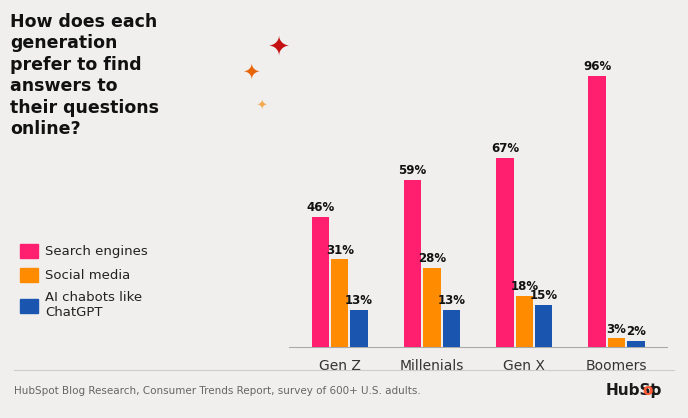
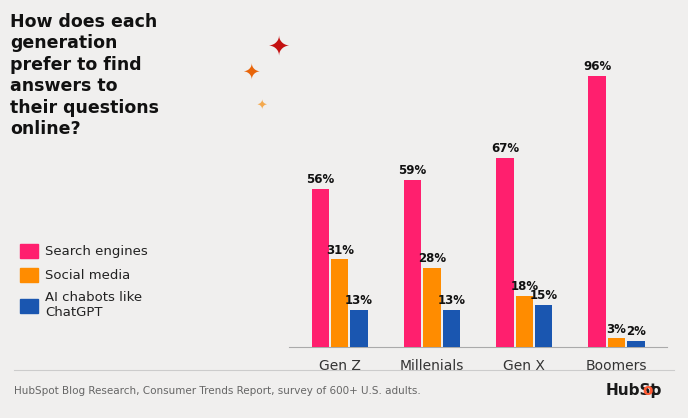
Search engines/Gen Z: 46% -> 56%
